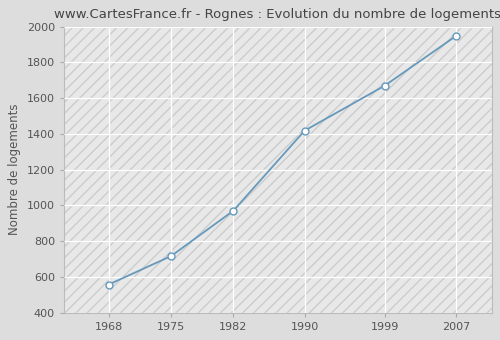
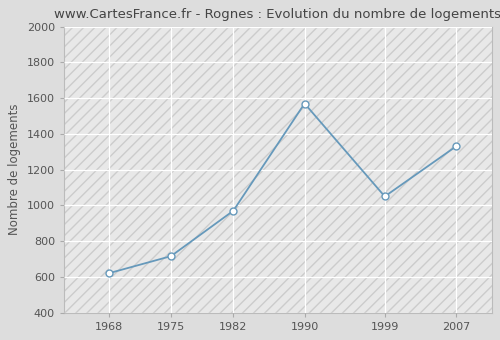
1968: 560 -> 620
1990: 1420 -> 1570
1999: 1670 -> 1050
2007: 1950 -> 1330
